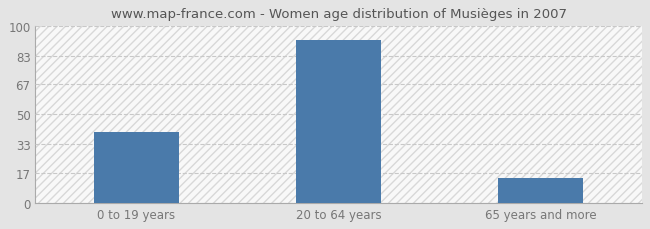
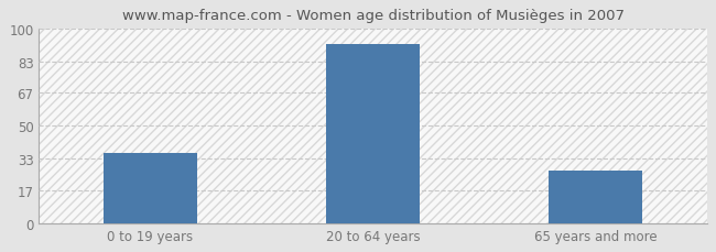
0 to 19 years: 40 -> 36
65 years and more: 14 -> 27
